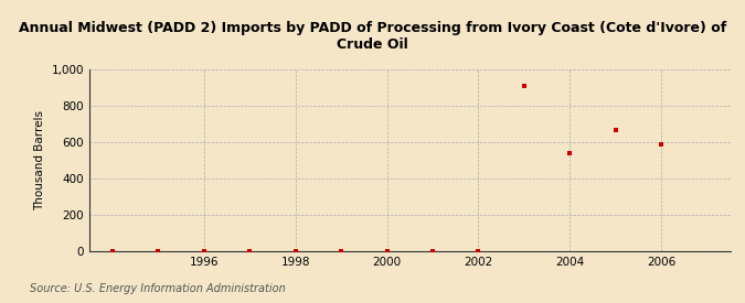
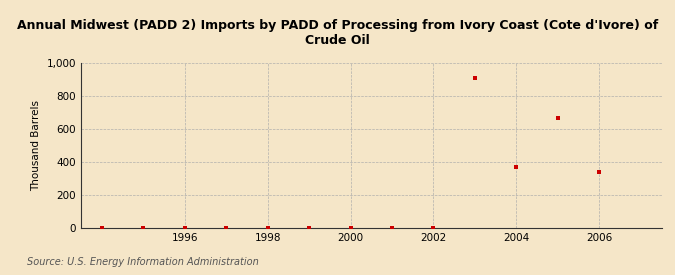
2004: 540 -> 370
2006: 590 -> 340
